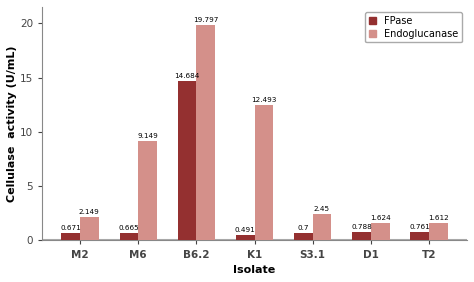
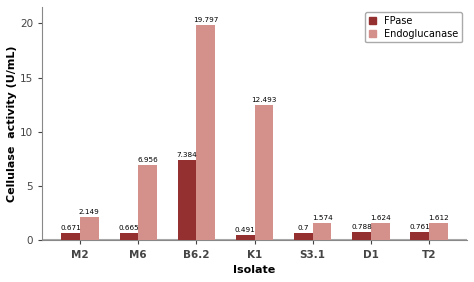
Endoglucanase/M6: 9.149 -> 6.956
FPase/B6.2: 14.684 -> 7.384
Endoglucanase/S3.1: 2.45 -> 1.574
